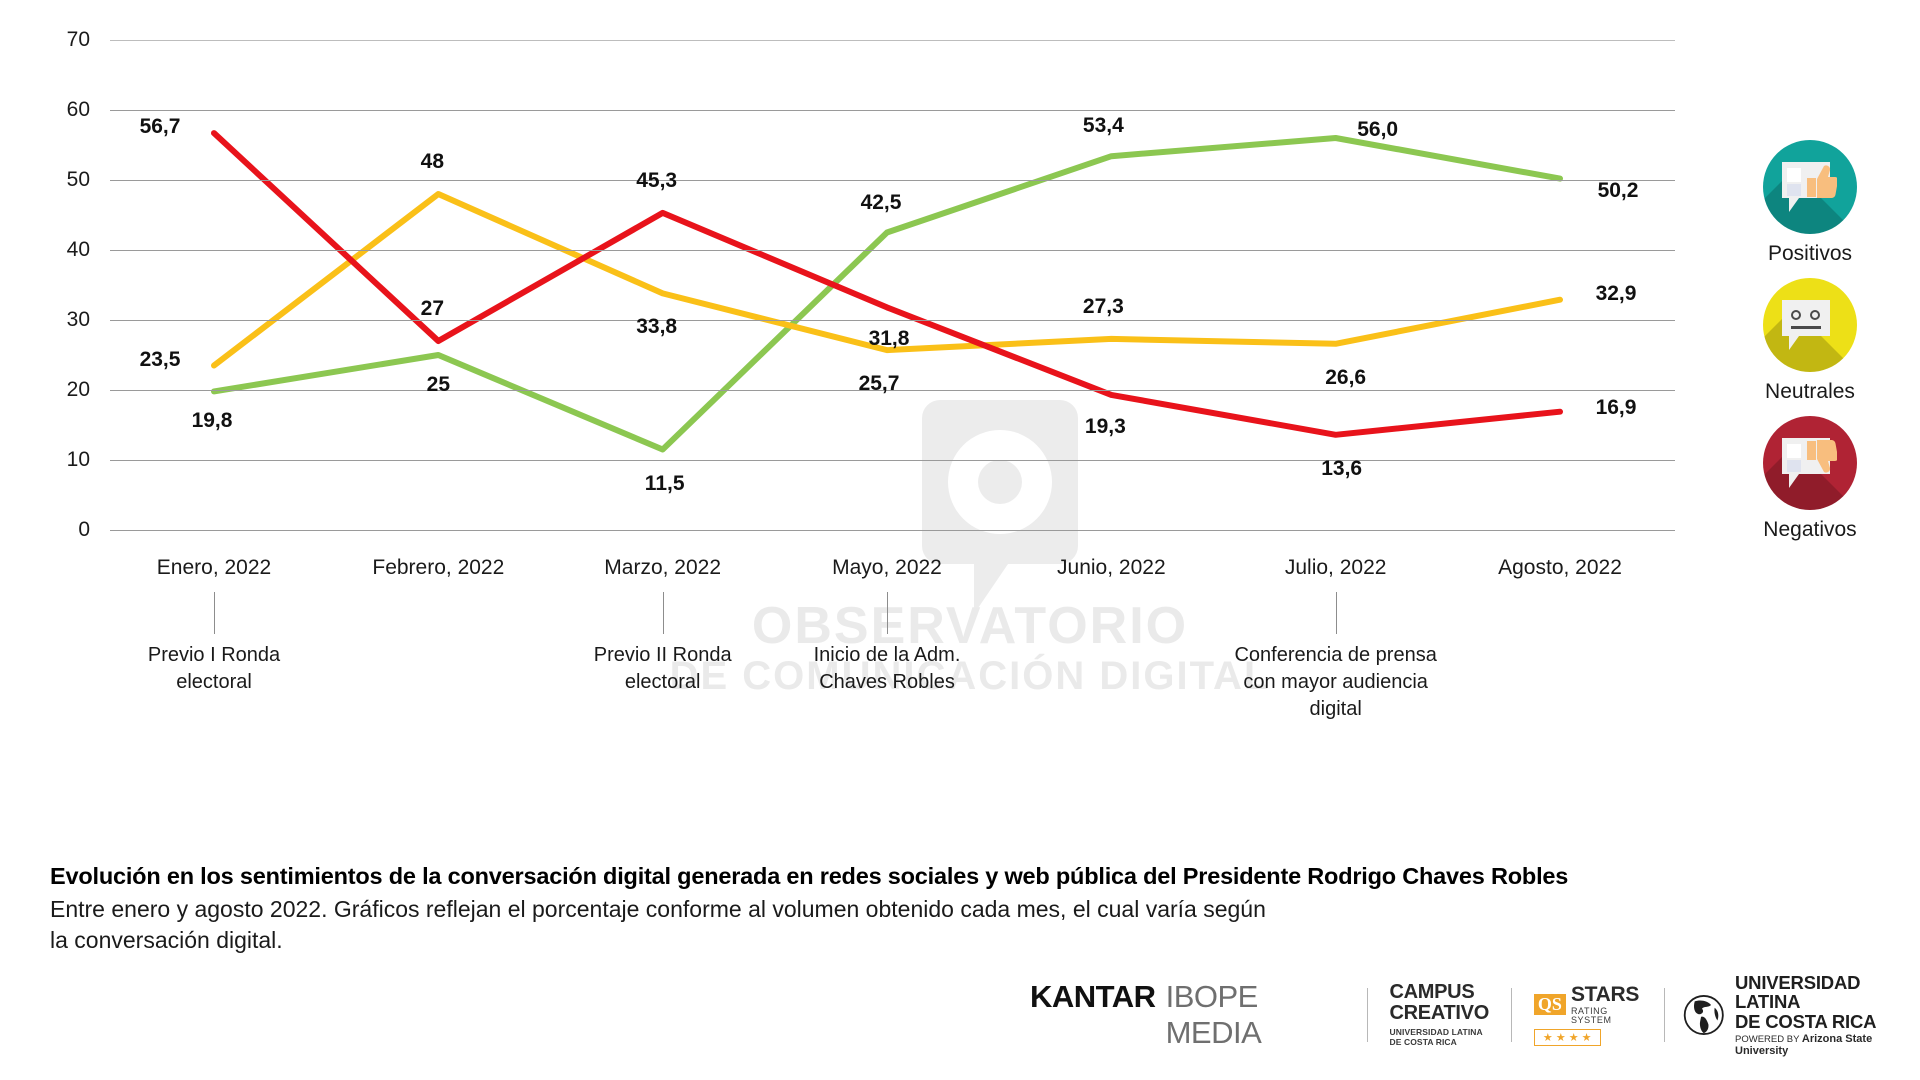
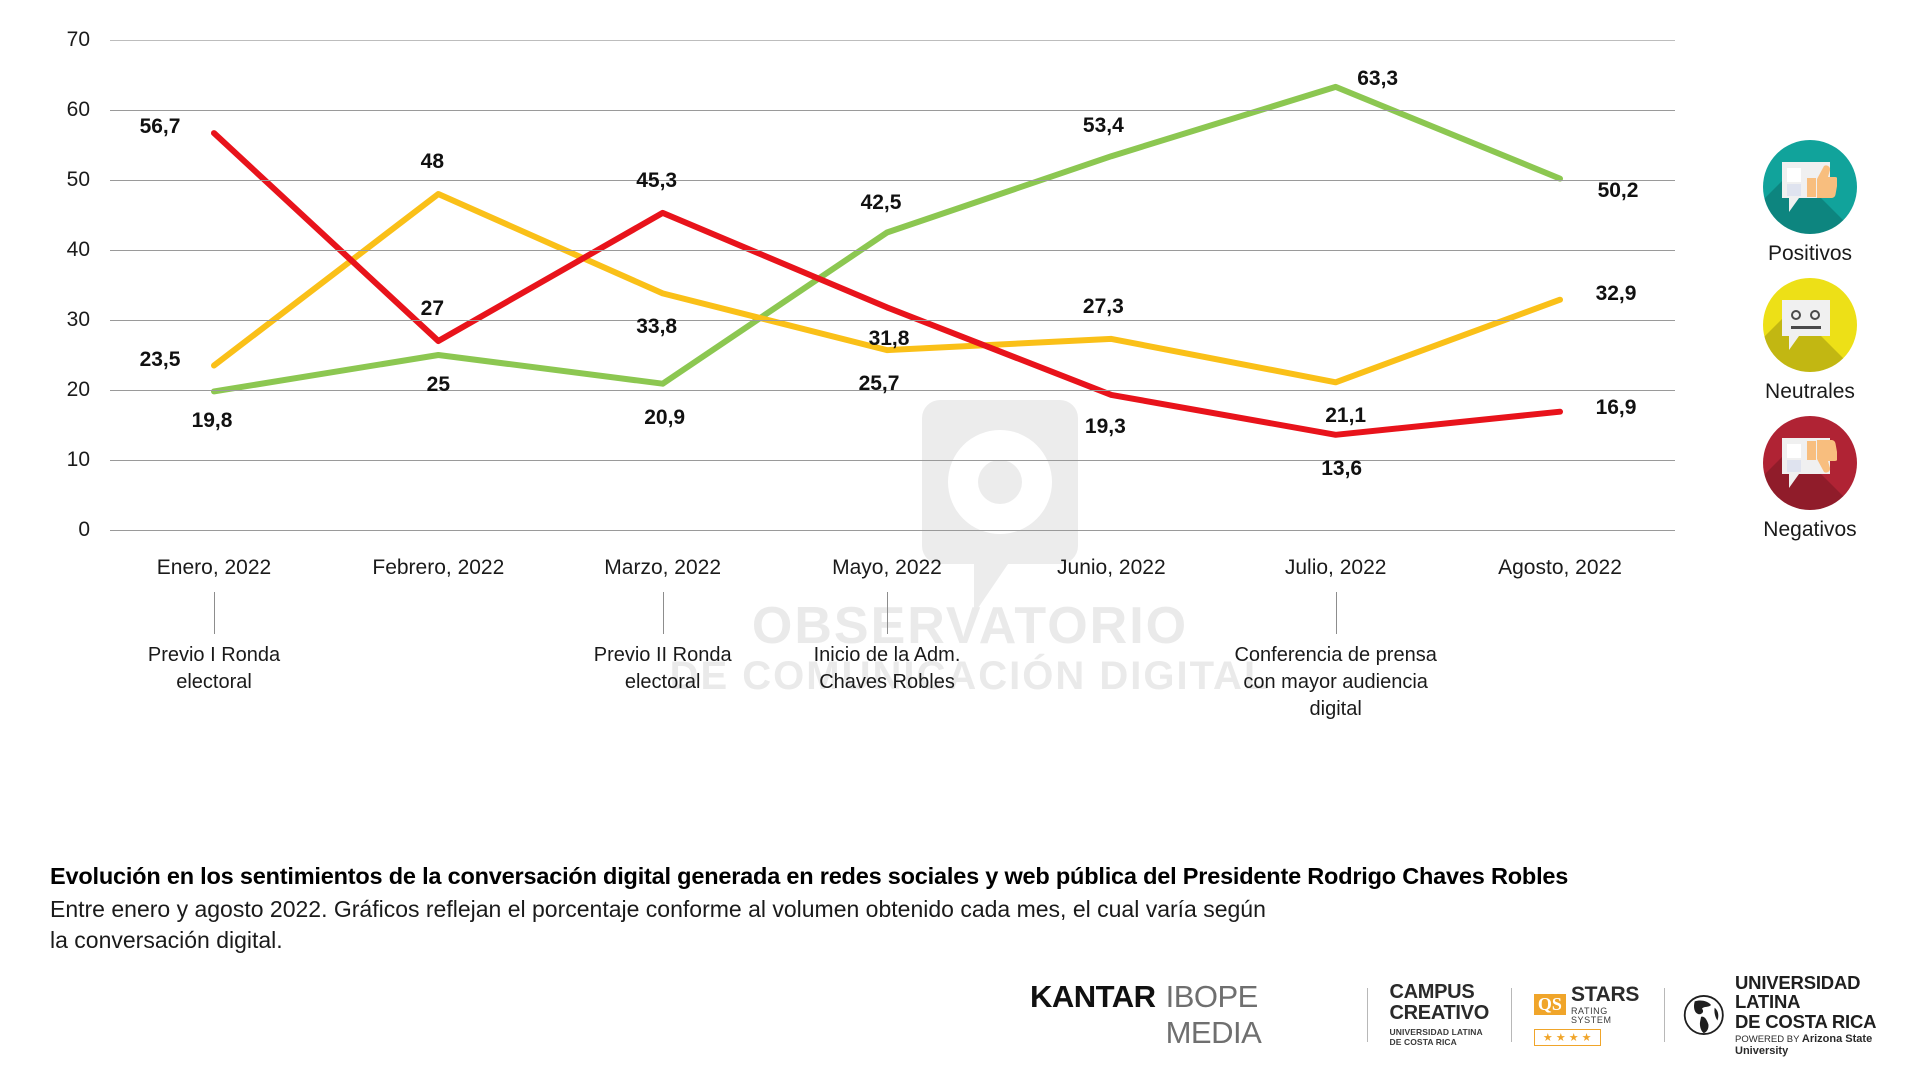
Positivos/Marzo, 2022: 11,5 -> 20,9
Positivos/Julio, 2022: 56,0 -> 63,3
Neutrales/Julio, 2022: 26,6 -> 21,1
